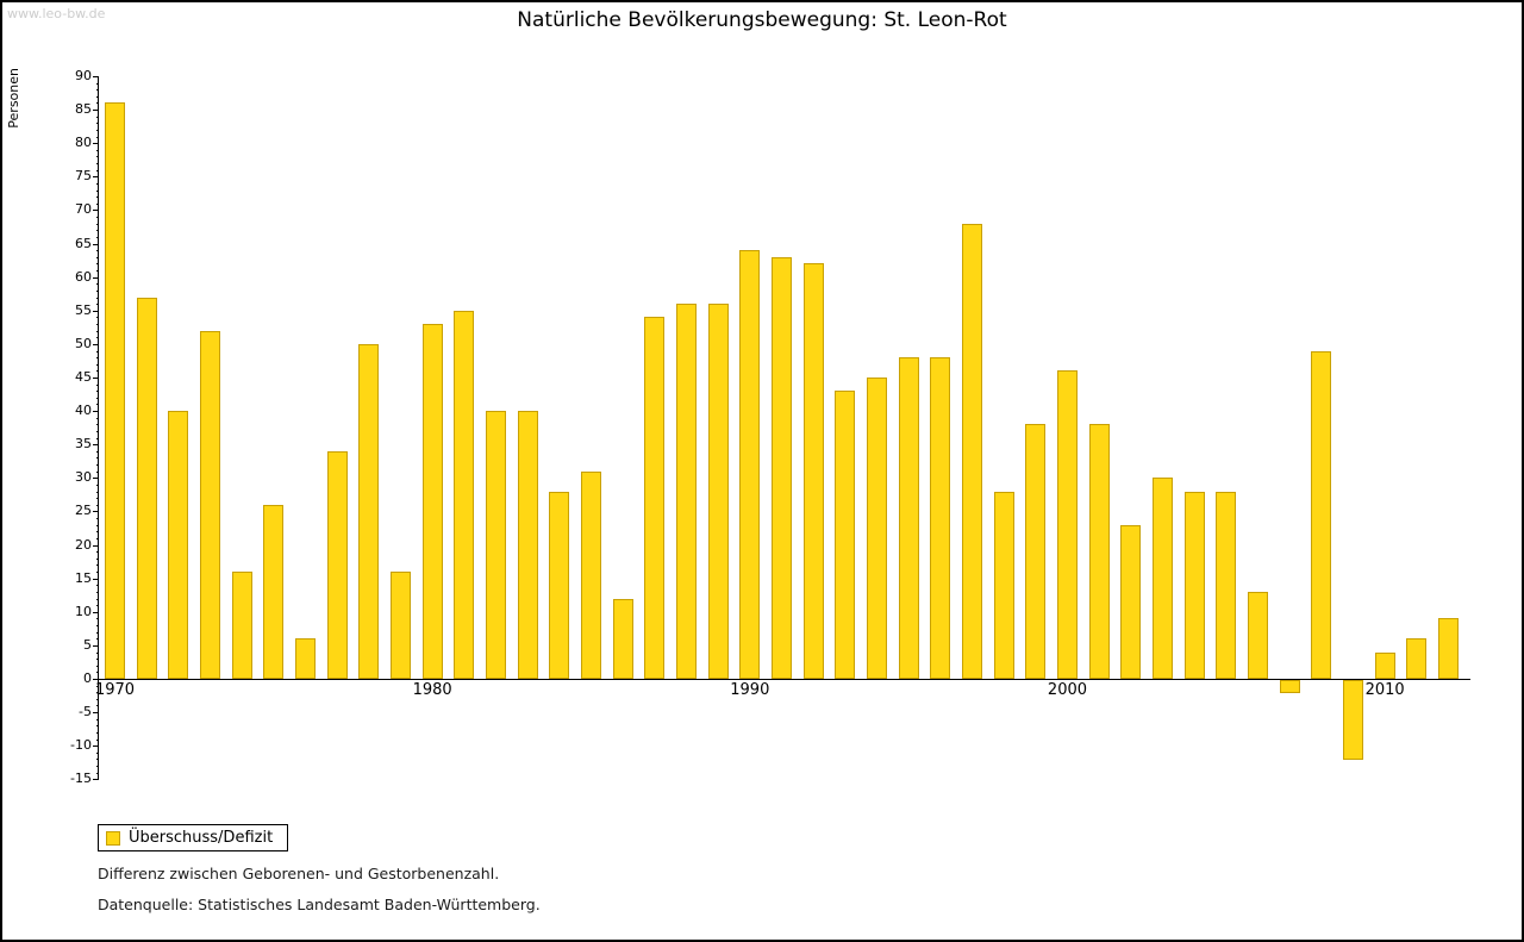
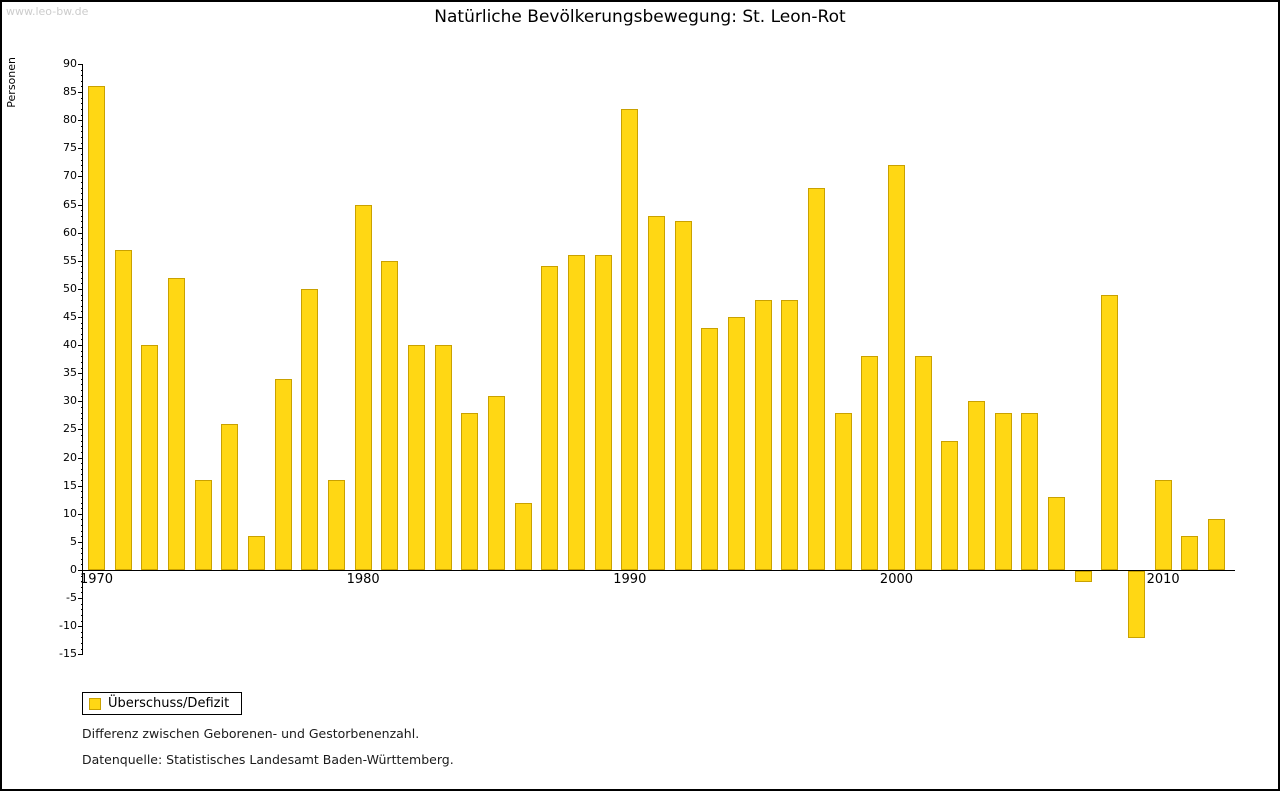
1980: 53 -> 65
1990: 64 -> 82
2000: 46 -> 72
2010: 4 -> 16
